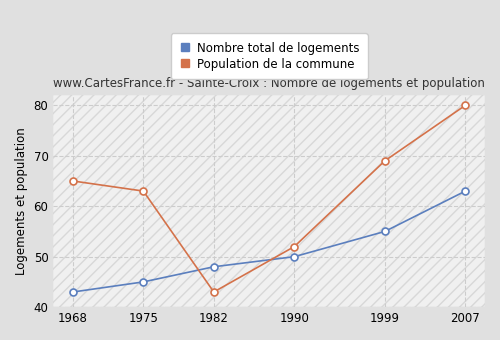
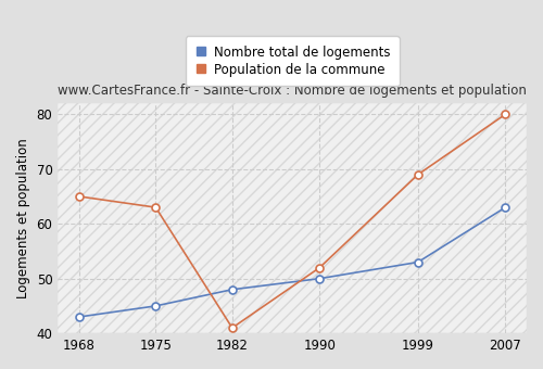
Population de la commune/1982: 43 -> 41
Nombre total de logements/1999: 55 -> 53
